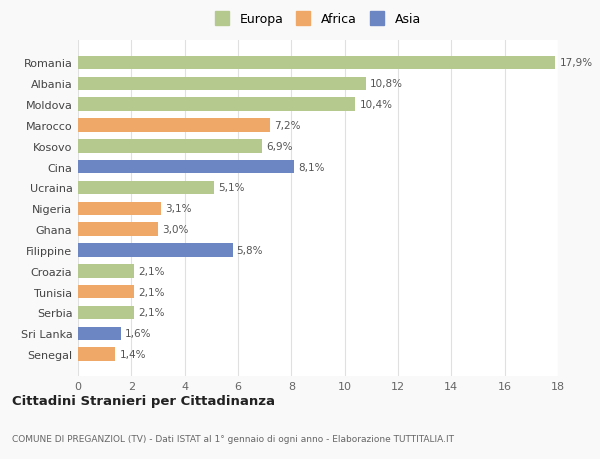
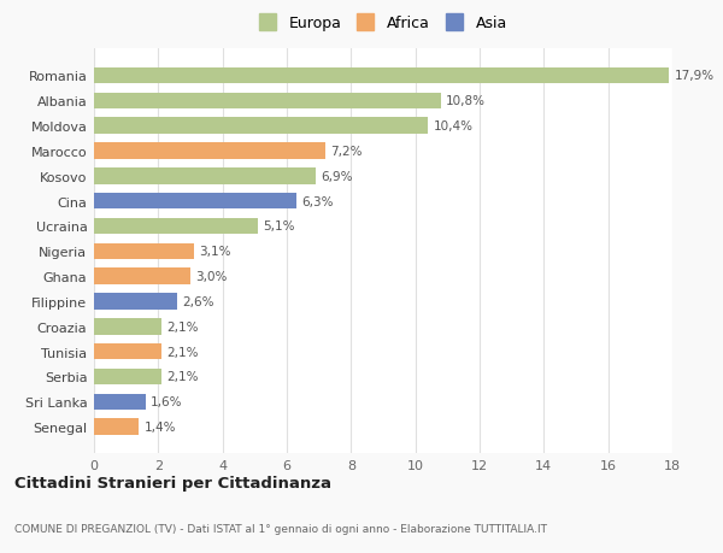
Cina: 8,1% -> 6,3%
Filippine: 5,8% -> 2,6%
